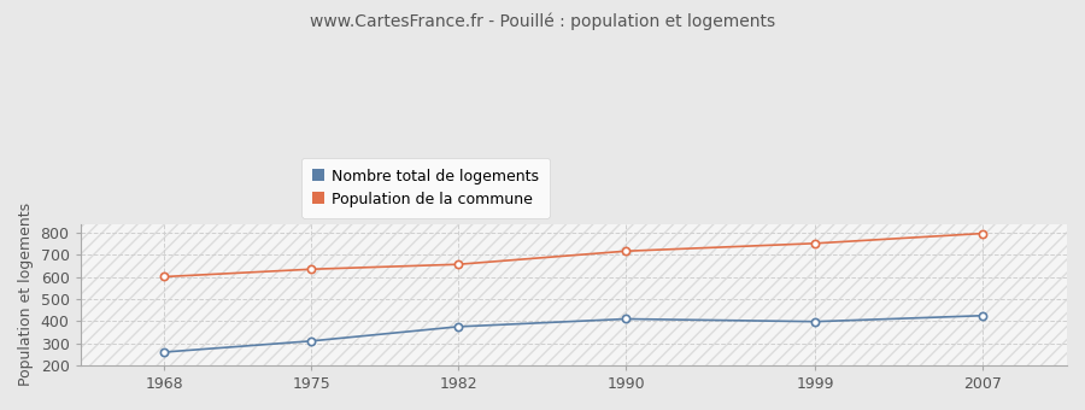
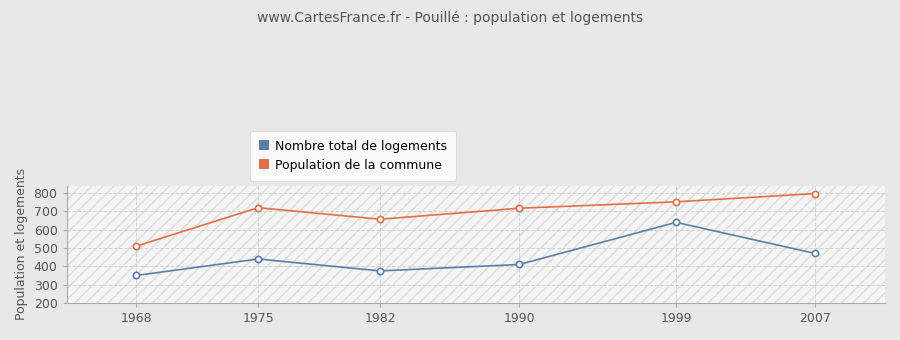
Nombre total de logements/1968: 260 -> 350
Population de la commune/1968: 600 -> 510
Nombre total de logements/1975: 310 -> 440
Population de la commune/1975: 640 -> 720
Nombre total de logements/1999: 400 -> 640
Nombre total de logements/2007: 420 -> 470
